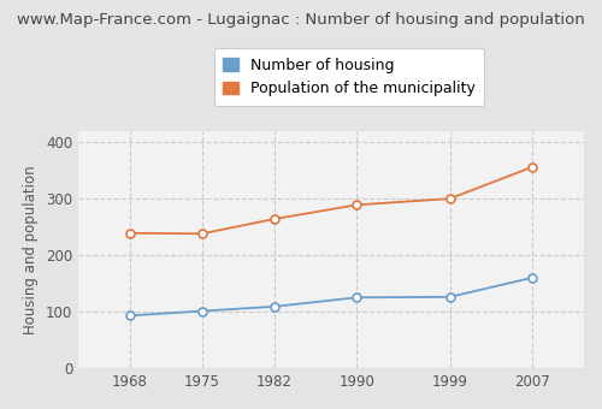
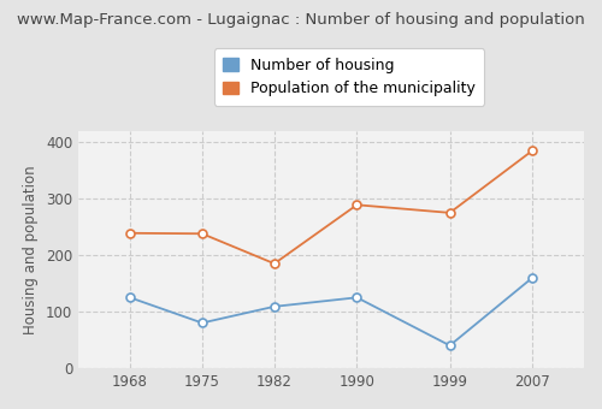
Number of housing/1968: 93 -> 125
Number of housing/1975: 101 -> 80
Population of the municipality/1982: 264 -> 185
Number of housing/1999: 126 -> 40
Population of the municipality/1999: 300 -> 275
Population of the municipality/2007: 356 -> 385
